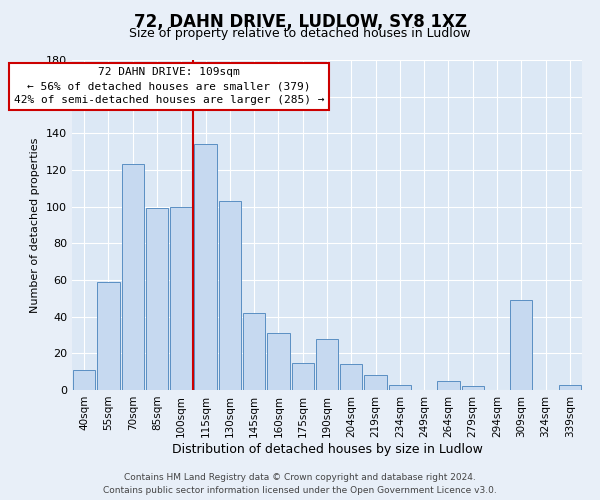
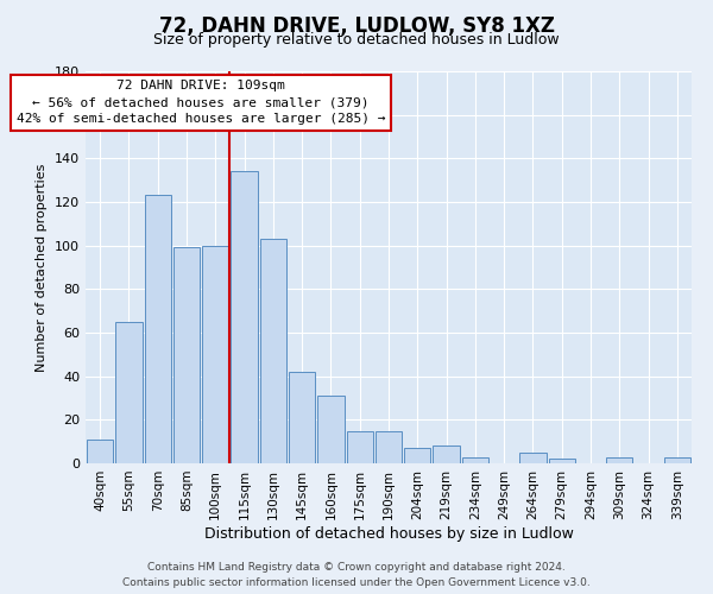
55sqm: 59 -> 65
190sqm: 28 -> 15
204sqm: 14 -> 7
309sqm: 49 -> 3
